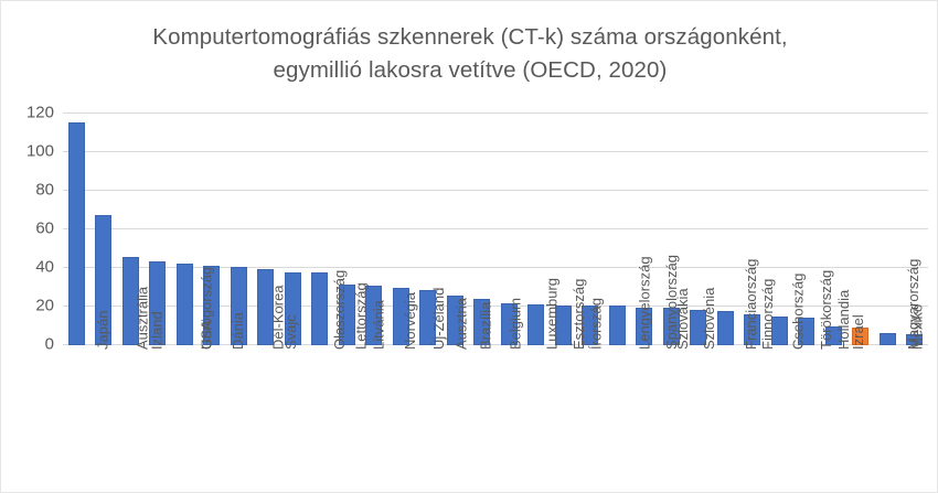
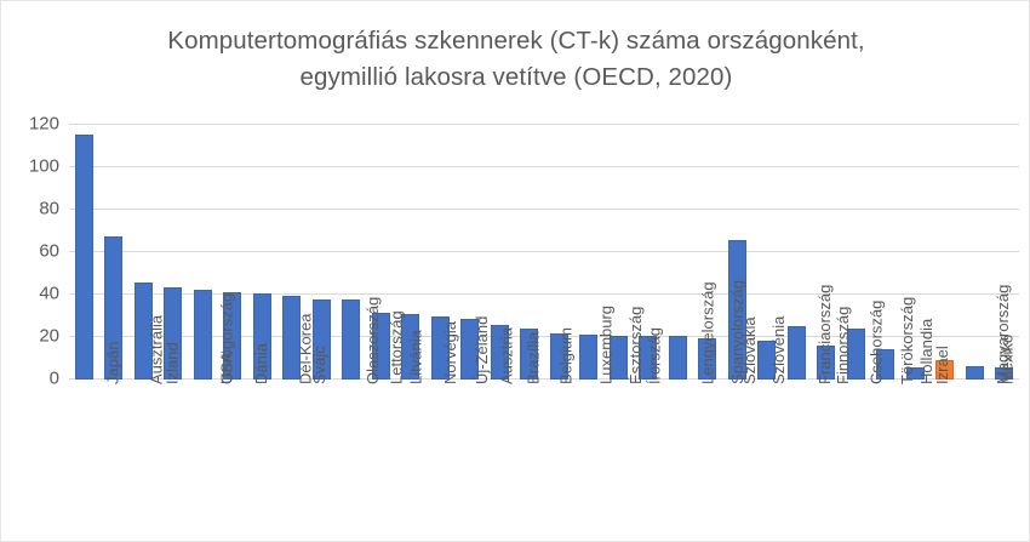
Szlovénia: 20 -> 66
Finnország: 18 -> 25
Törökország: 15 -> 24
Izrael: 10 -> 6
